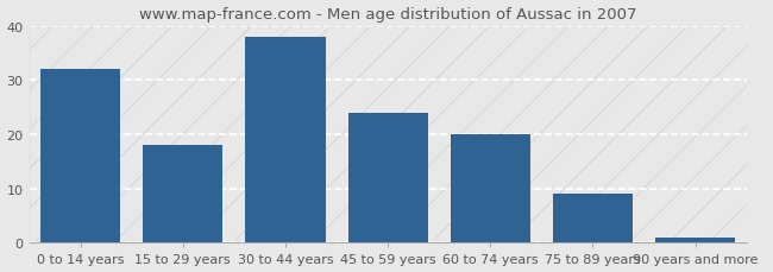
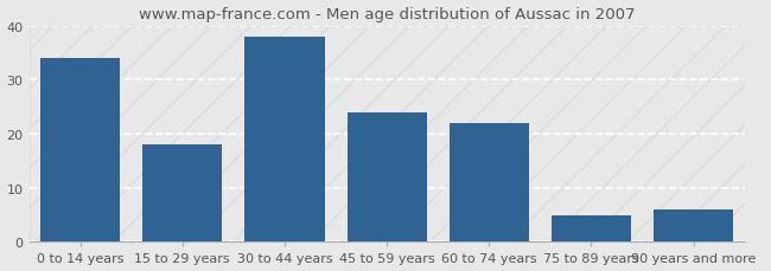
0 to 14 years: 32 -> 34
60 to 74 years: 20 -> 22
75 to 89 years: 9 -> 5
90 years and more: 1 -> 6
